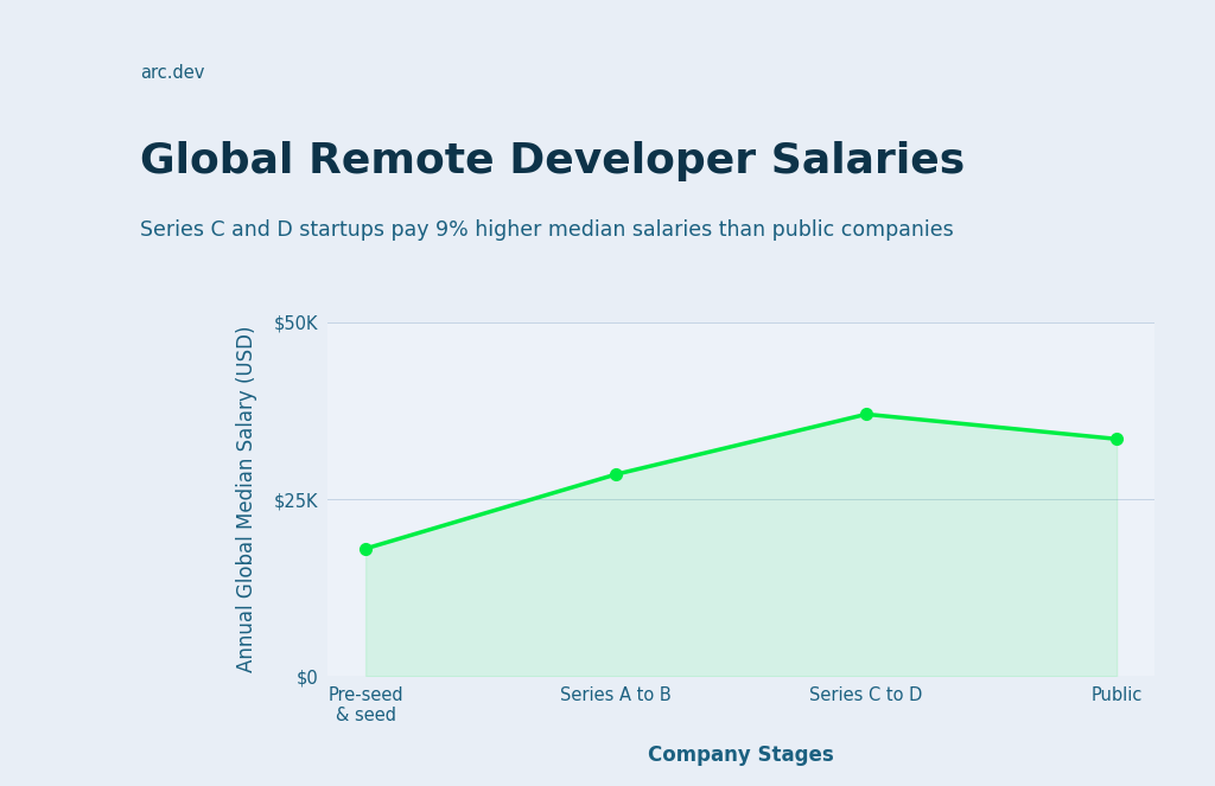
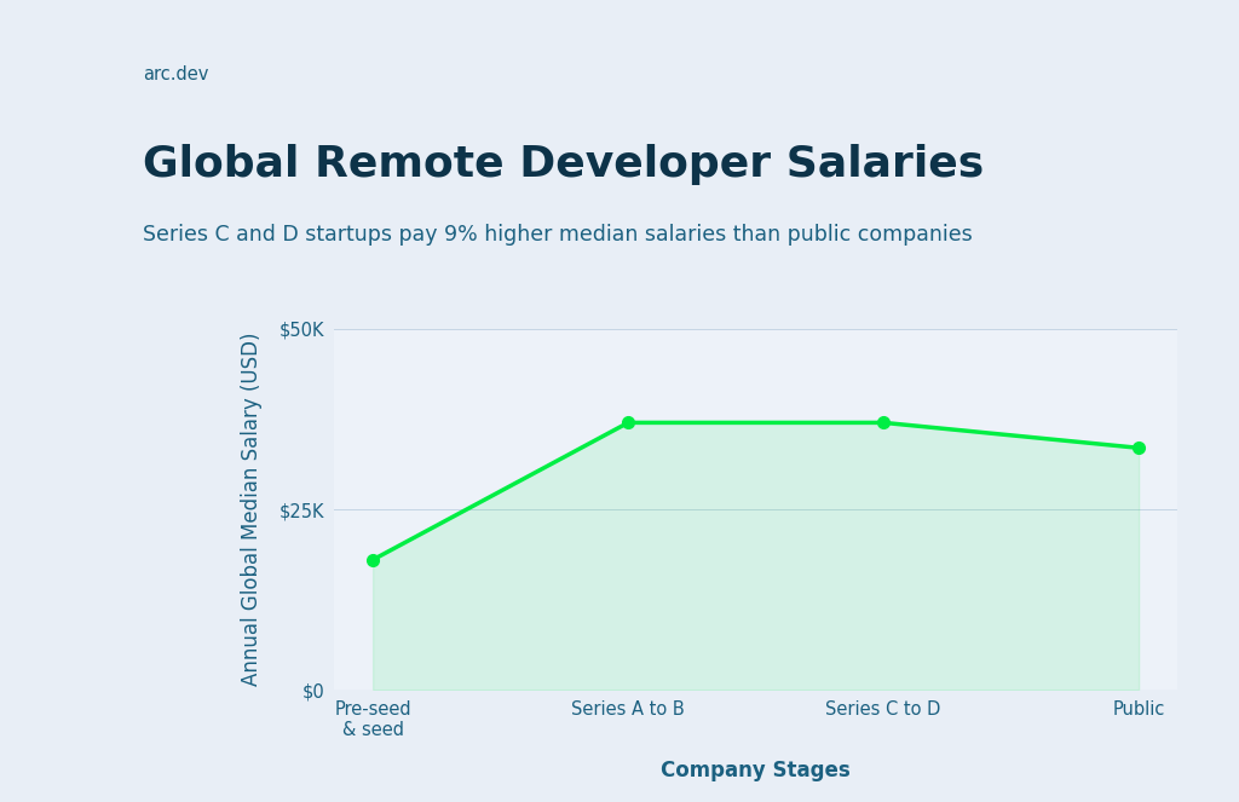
Series A to B: $28.5K -> $37.0K
